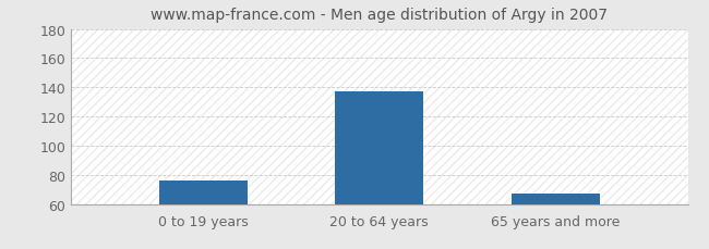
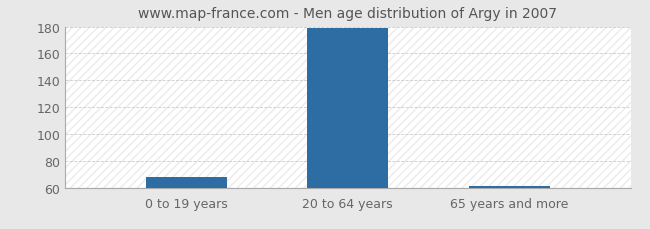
0 to 19 years: 76 -> 68
20 to 64 years: 137 -> 179
65 years and more: 67 -> 61
